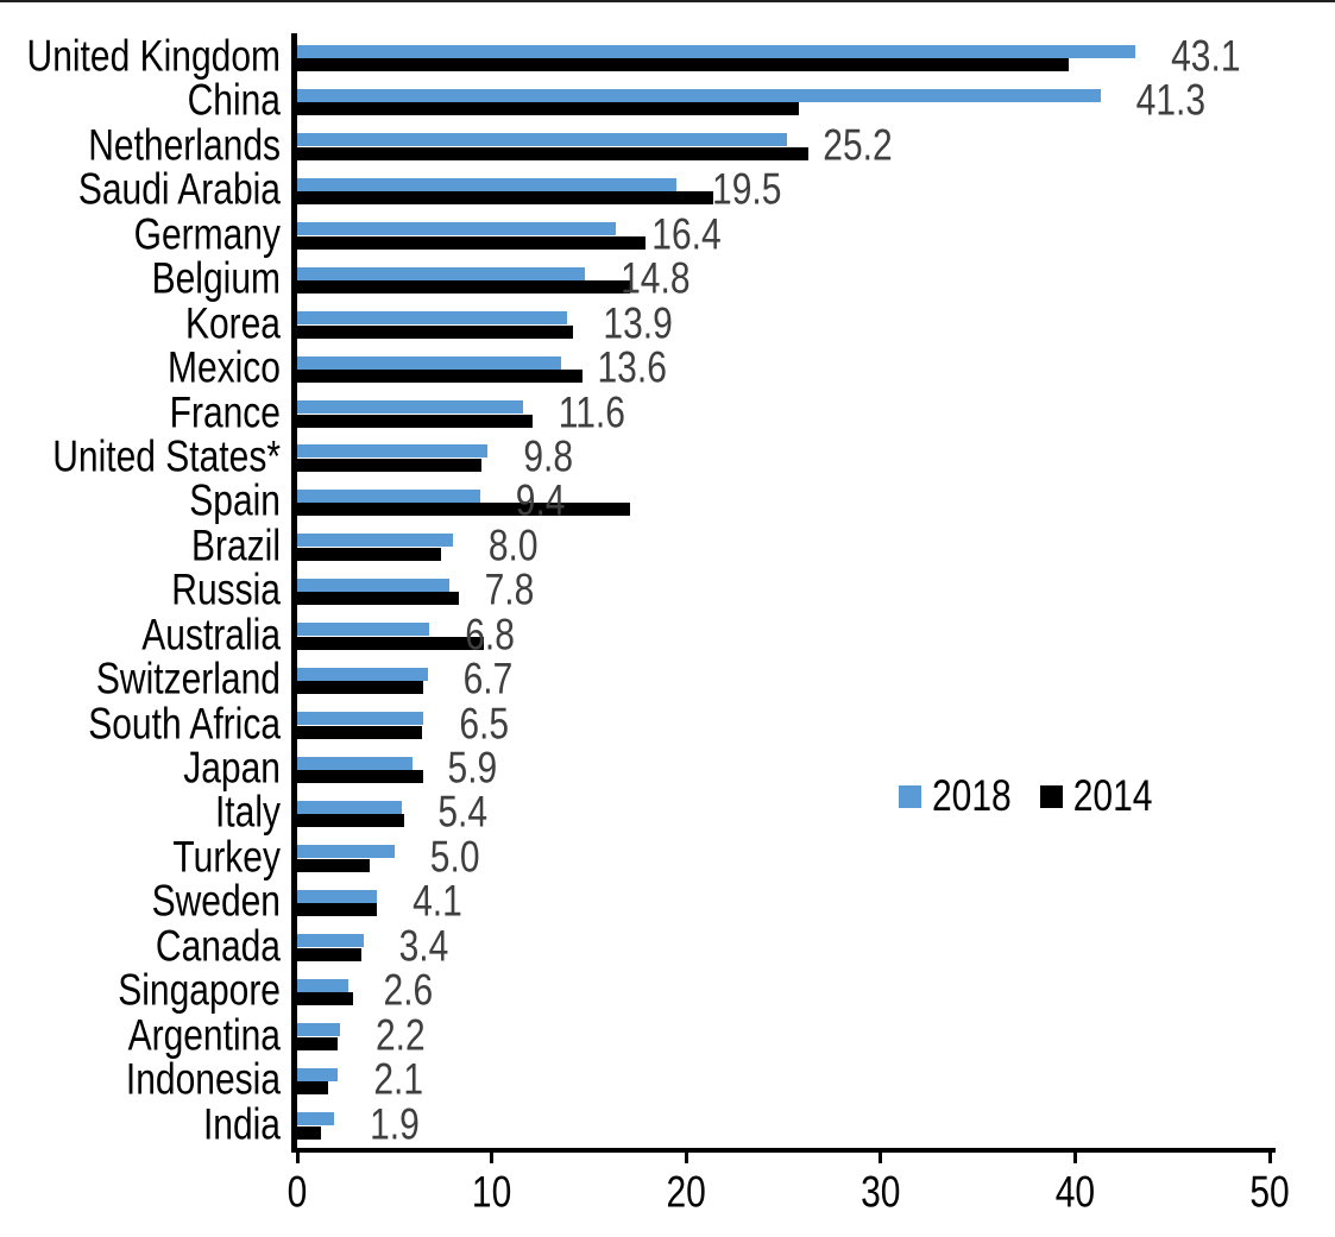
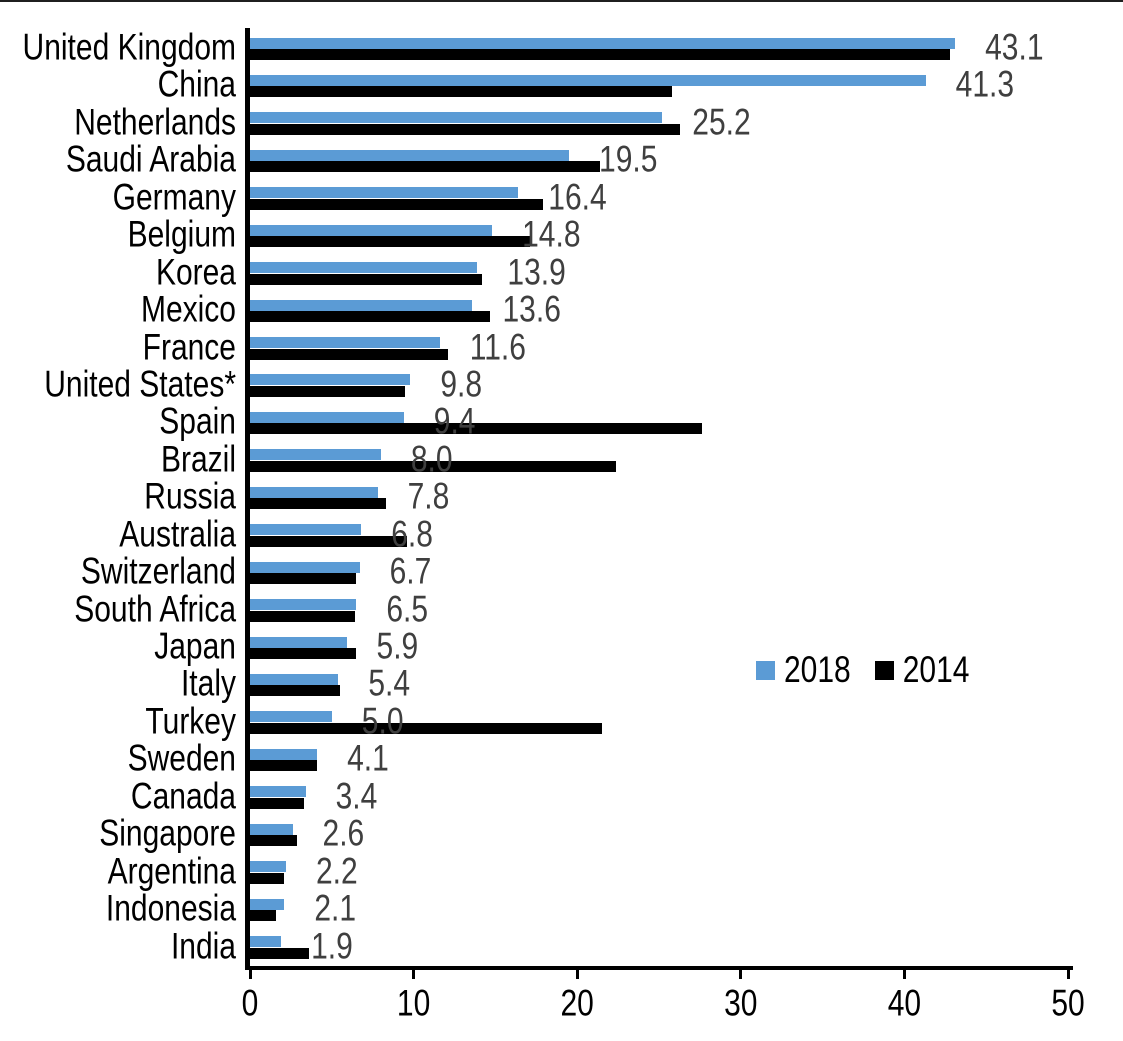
2014/United Kingdom: 39.7 -> 42.8
2014/Spain: 17.1 -> 27.6
2014/Brazil: 7.4 -> 22.4
2014/Turkey: 3.7 -> 21.5
2014/India: 1.2 -> 3.6
